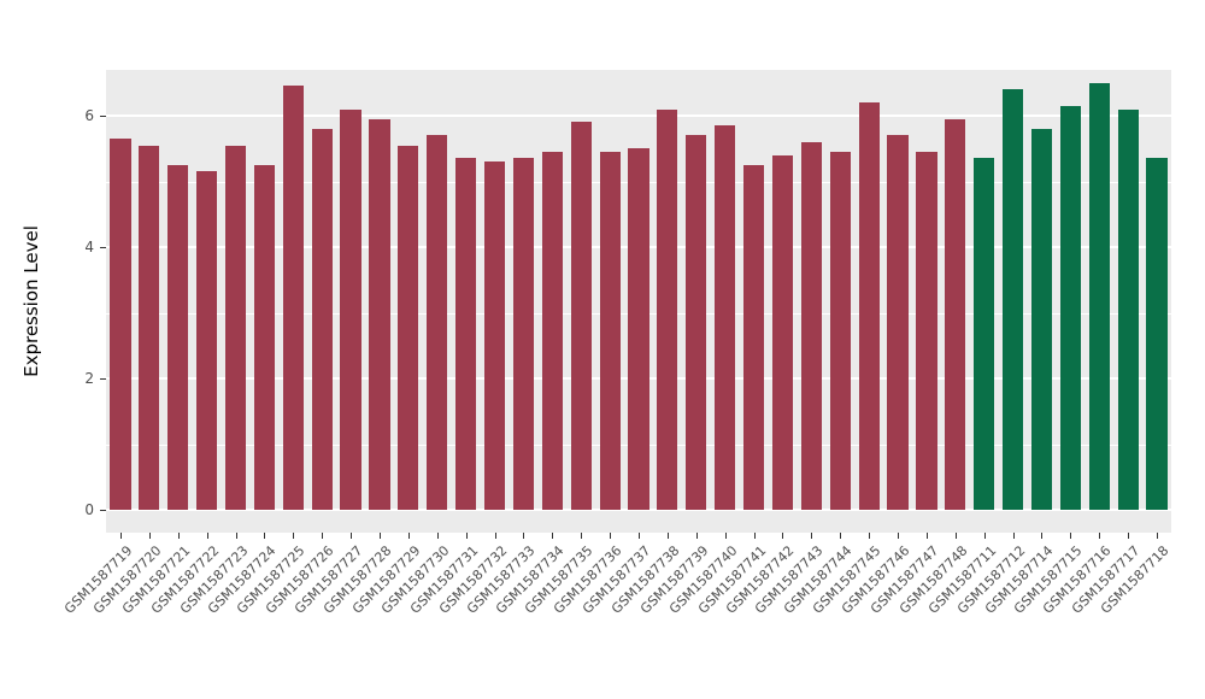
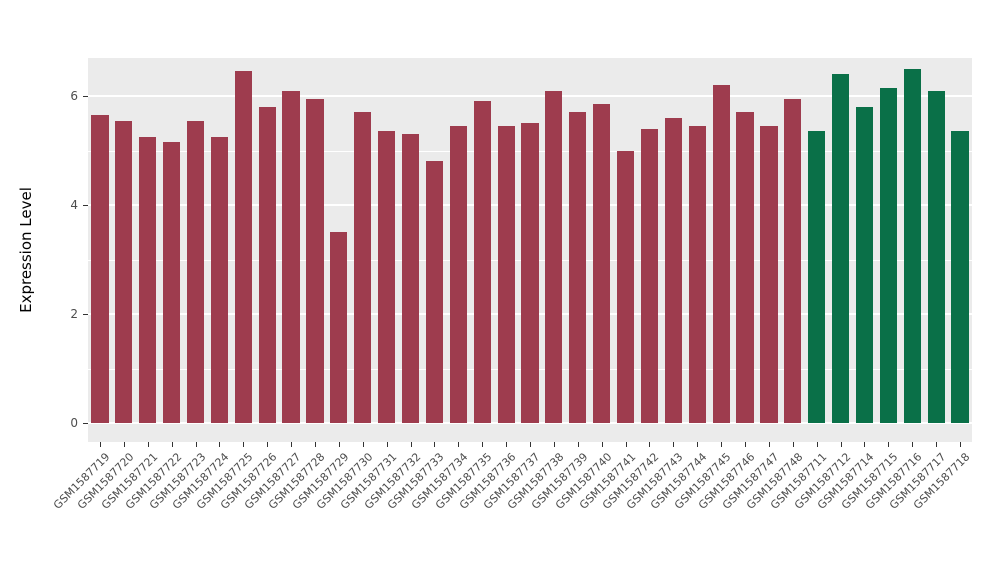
GSM1587729: 5.5 -> 3.5
GSM1587733: 5.3 -> 4.8
GSM1587741: 5.2 -> 5.0
